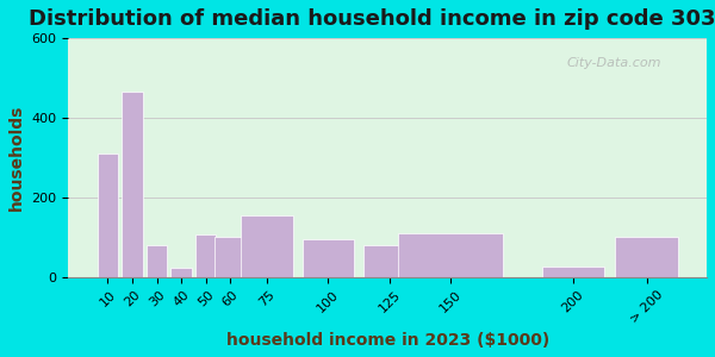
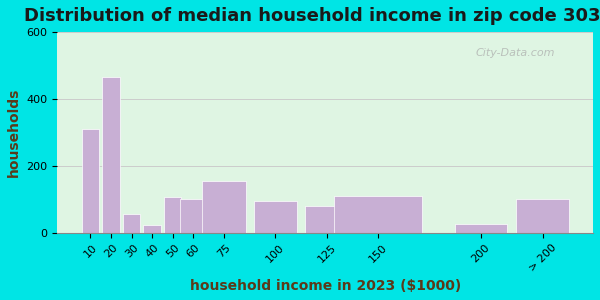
30: 80 -> 55
